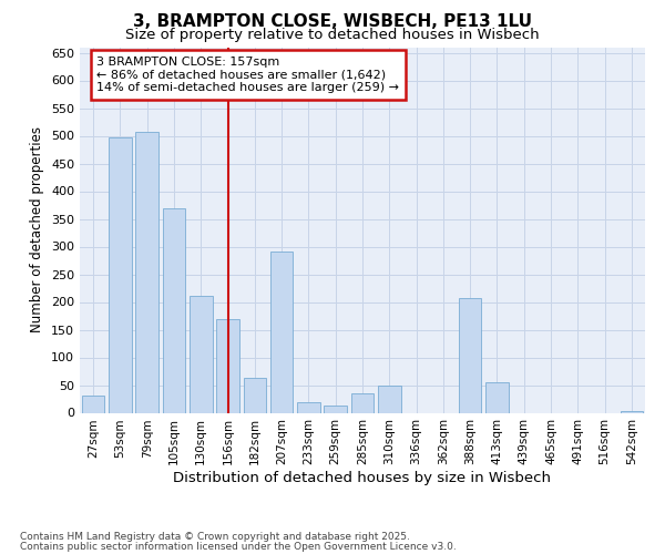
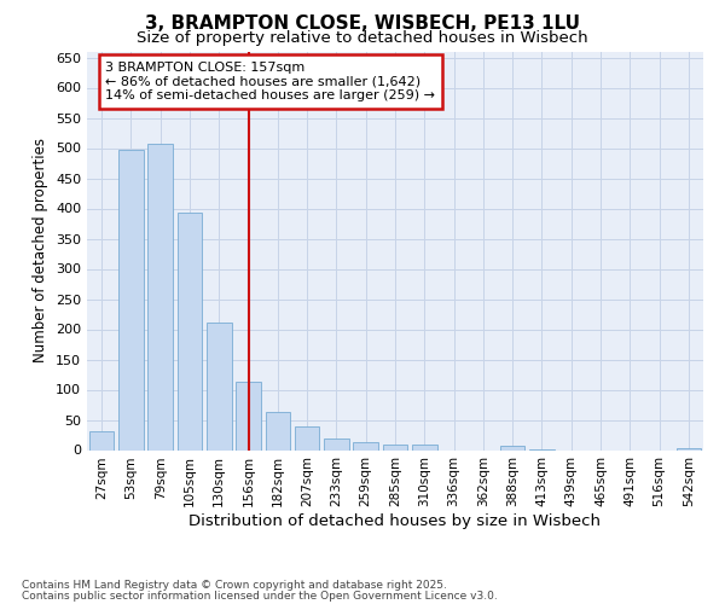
105sqm: 370 -> 393
156sqm: 170 -> 114
207sqm: 292 -> 39
285sqm: 36 -> 9
310sqm: 50 -> 10
388sqm: 208 -> 7
413sqm: 56 -> 1
